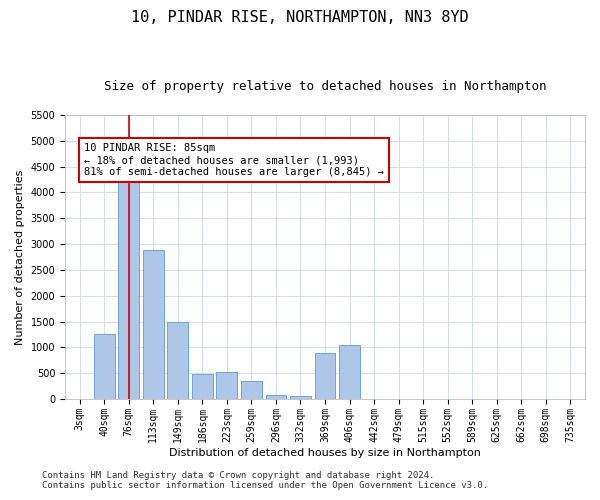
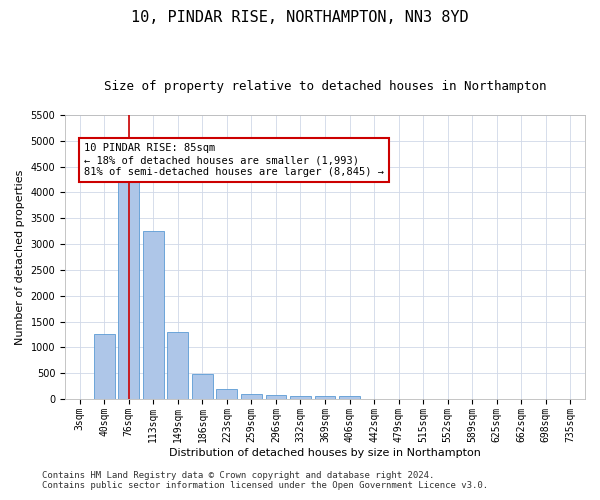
113sqm: 2880 -> 3250
149sqm: 1500 -> 1300
223sqm: 520 -> 190
259sqm: 340 -> 100
369sqm: 900 -> 50
406sqm: 1040 -> 50
